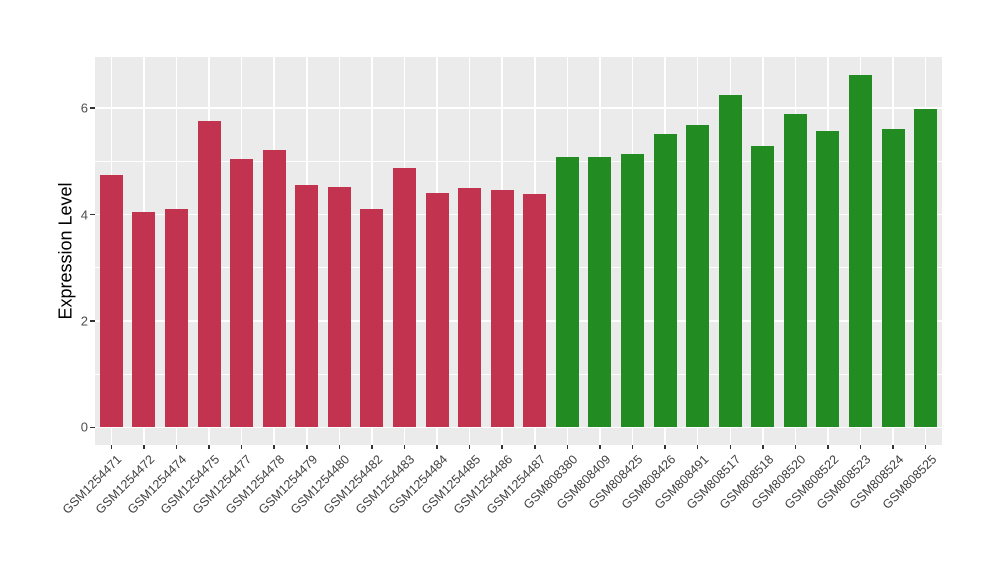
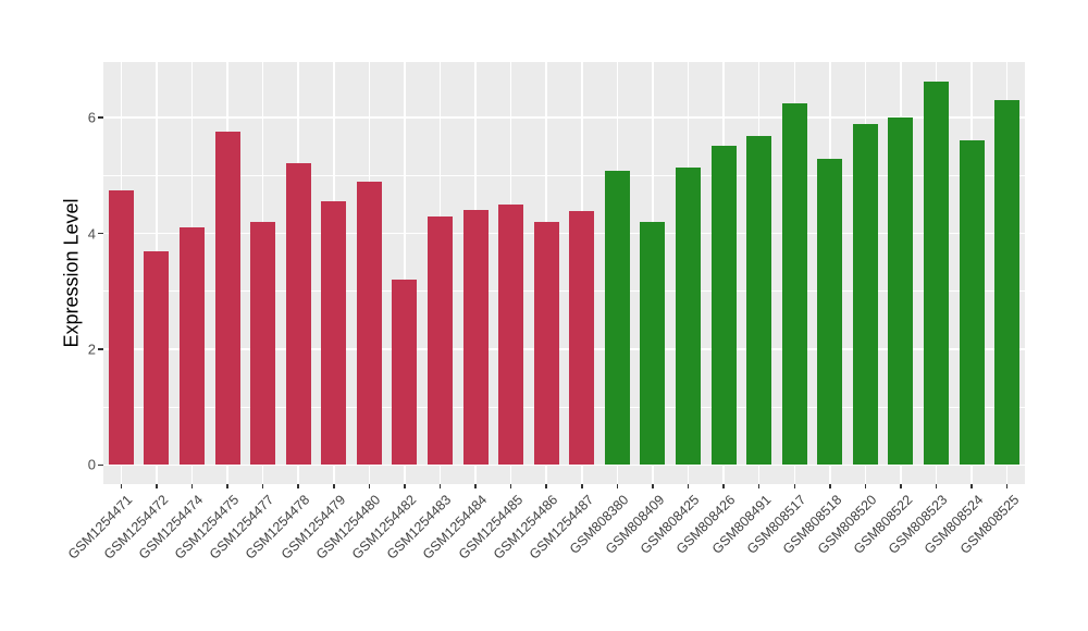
GSM1254472: 4.0 -> 3.7
GSM1254477: 5.0 -> 4.2
GSM1254480: 4.5 -> 4.9
GSM1254482: 4.1 -> 3.2
GSM1254483: 4.9 -> 4.3
GSM1254486: 4.5 -> 4.2
GSM808409: 5.1 -> 4.2
GSM808522: 5.6 -> 6.0
GSM808525: 6.0 -> 6.3
